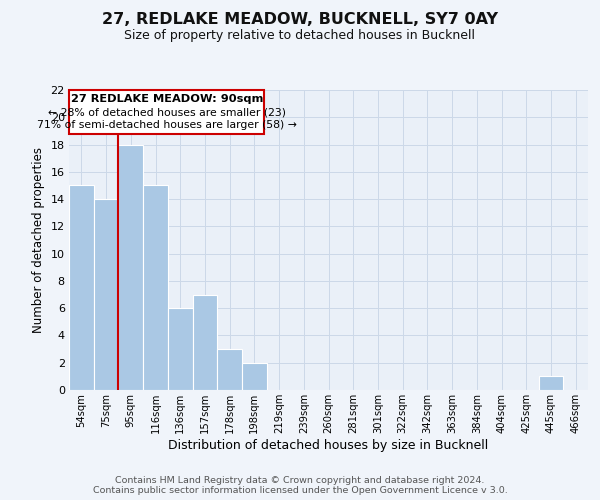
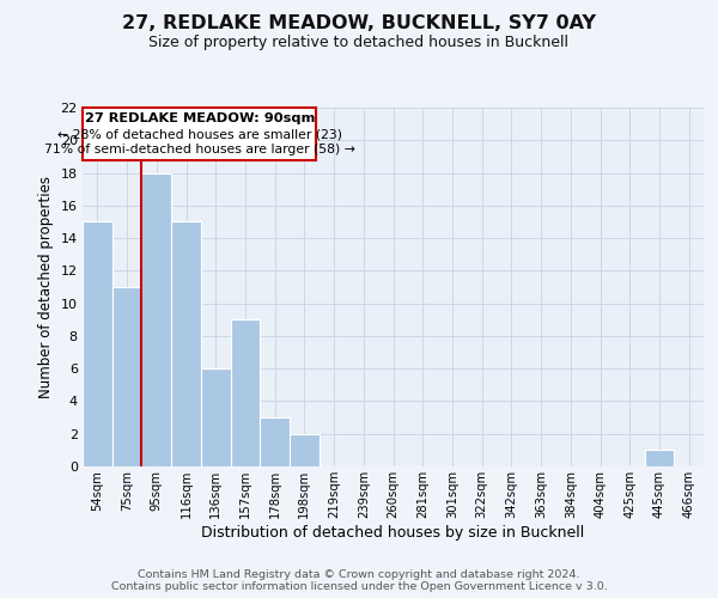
75sqm: 14 -> 11
157sqm: 7 -> 9
